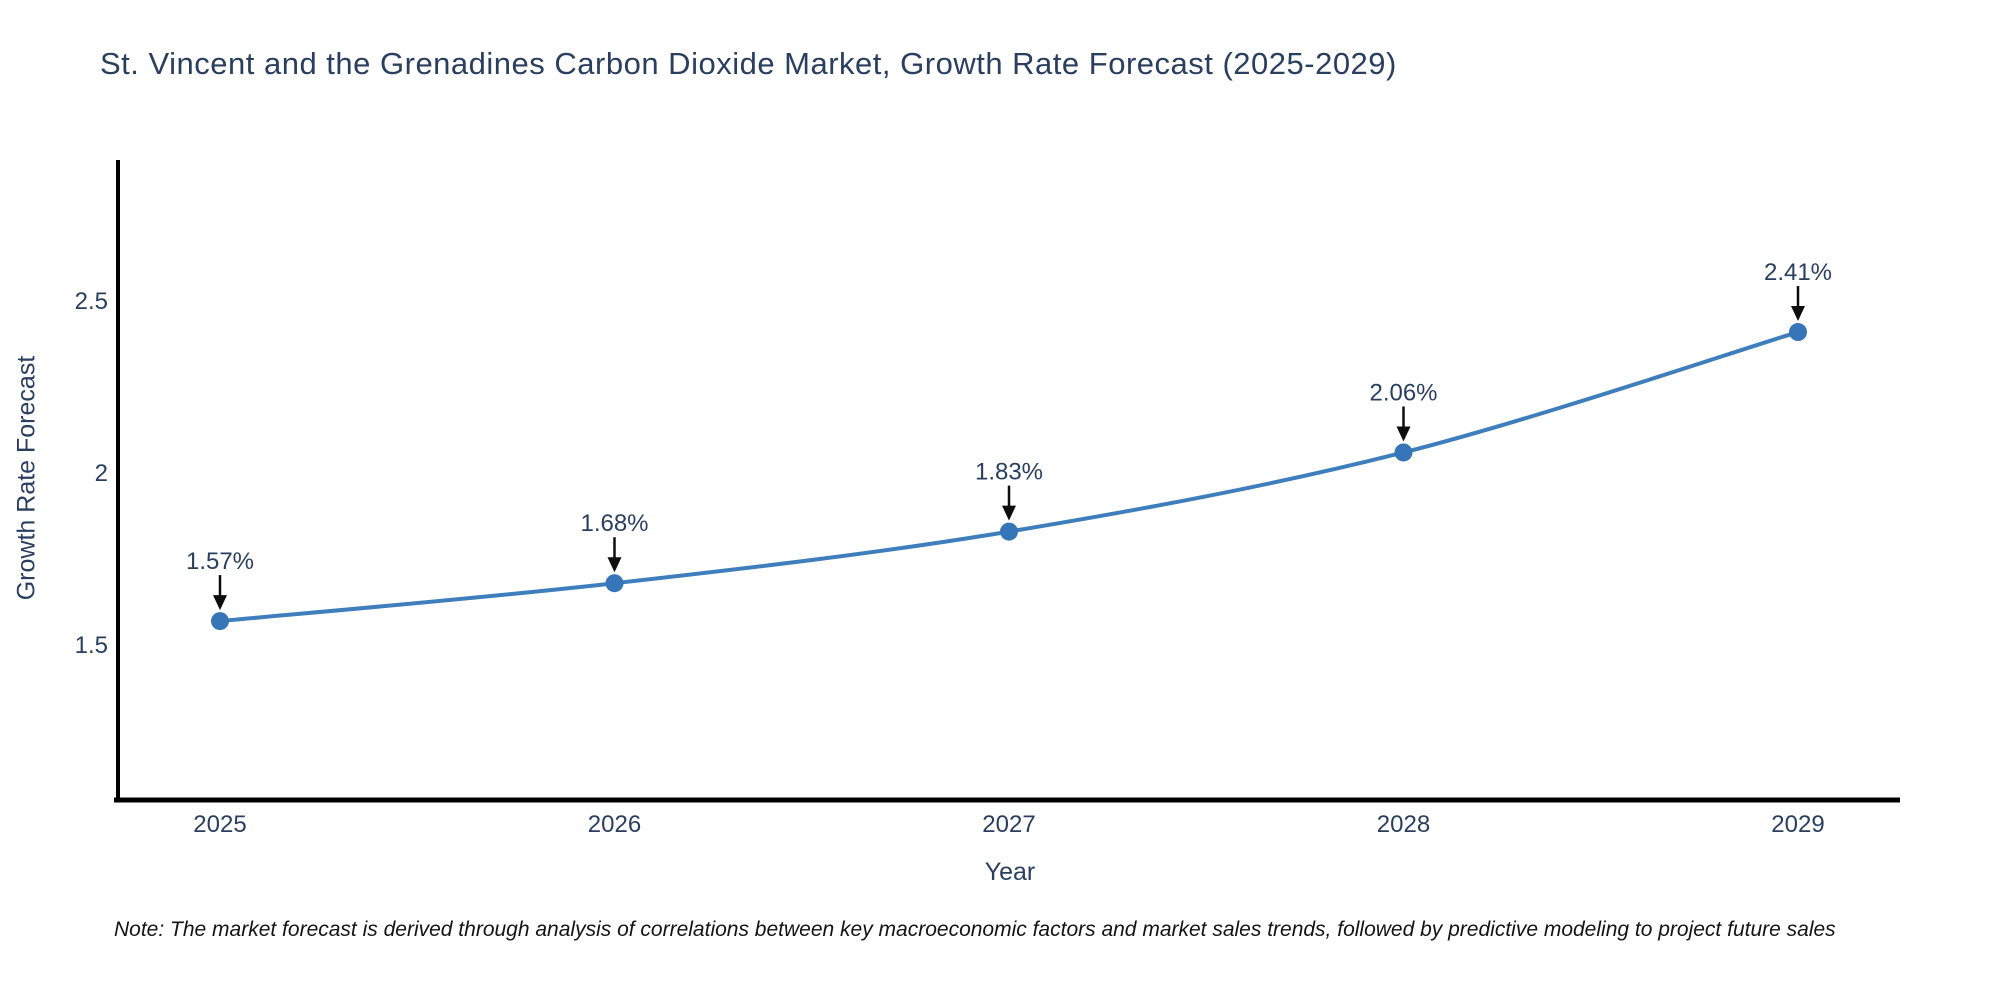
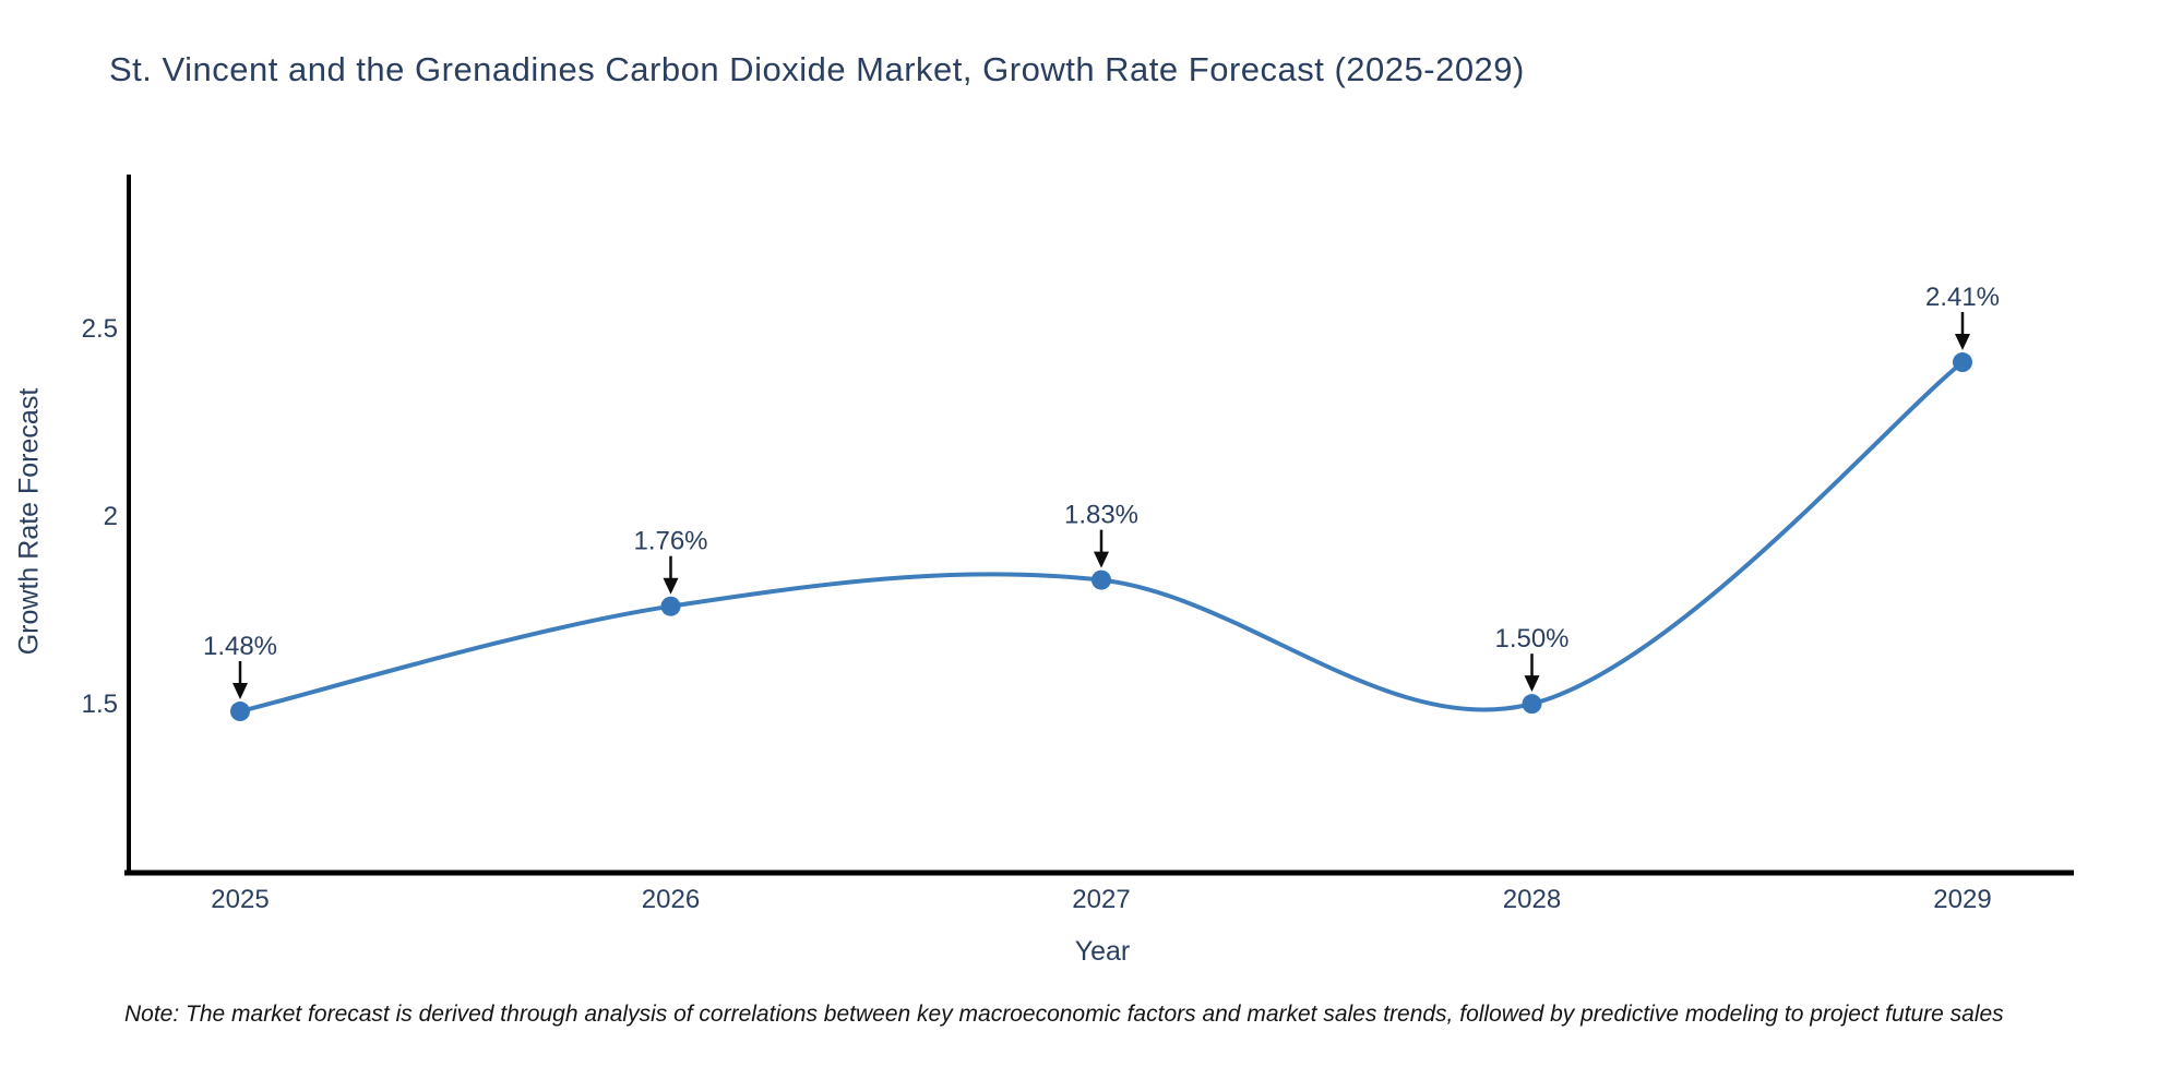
2025: 1.57% -> 1.48%
2026: 1.68% -> 1.76%
2028: 2.06% -> 1.50%
